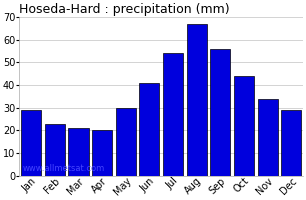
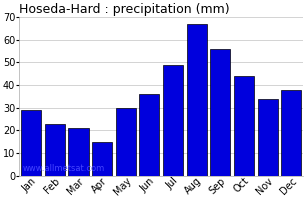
Apr: 20 -> 15
Jun: 41 -> 36
Jul: 54 -> 49
Dec: 29 -> 38
